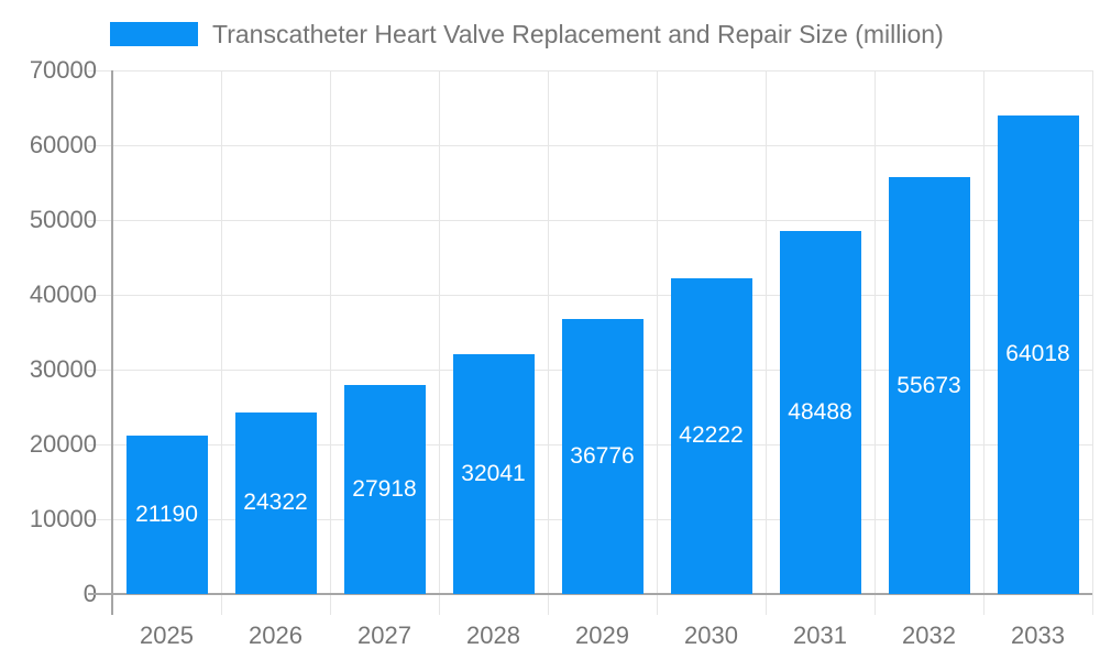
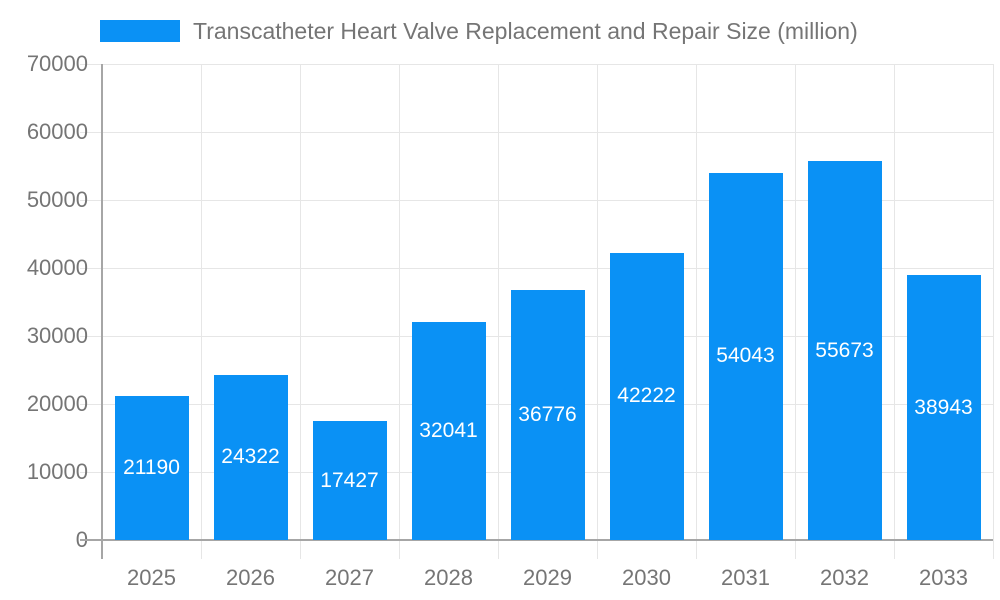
2027: 27918 -> 17427
2031: 48488 -> 54043
2033: 64018 -> 38943
